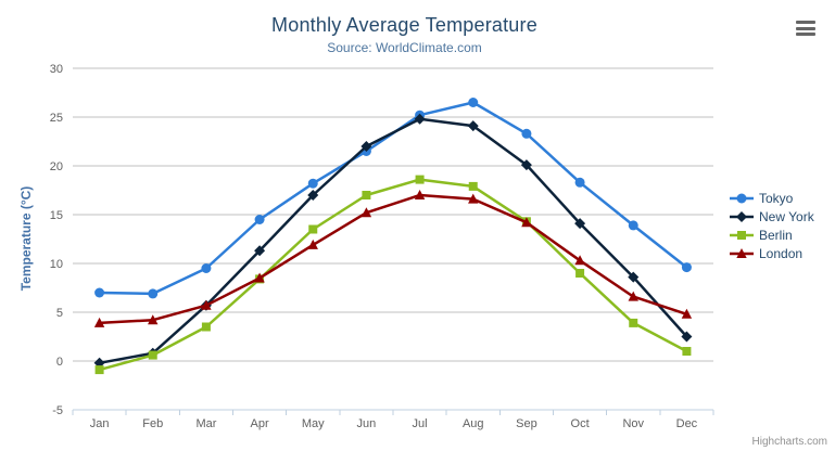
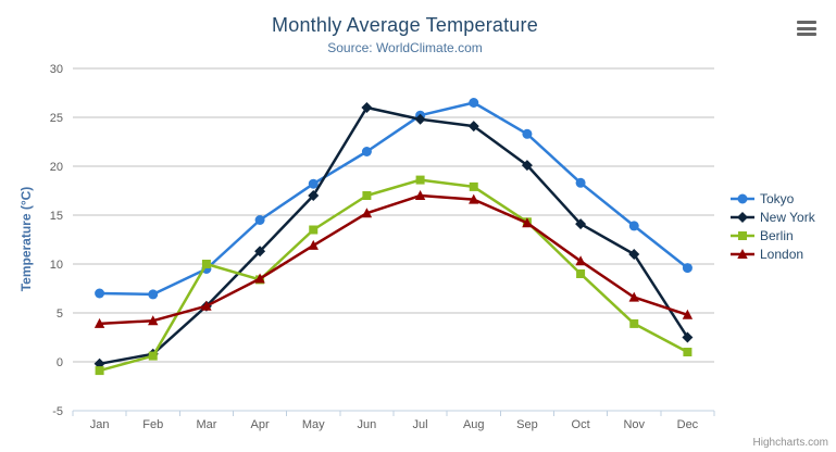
Berlin/Mar: 4 -> 10
New York/Jun: 22 -> 26
New York/Nov: 9 -> 11
